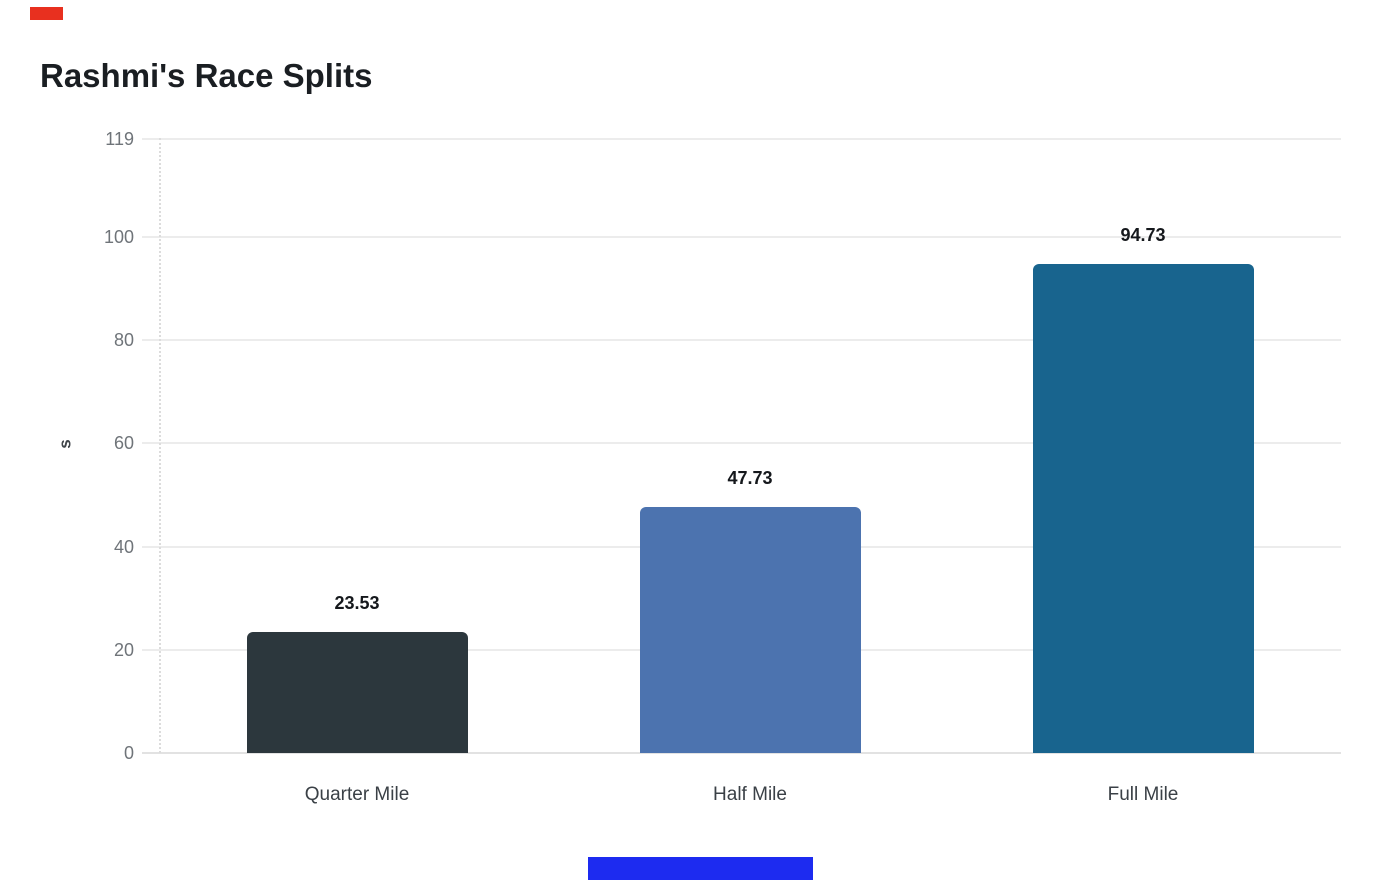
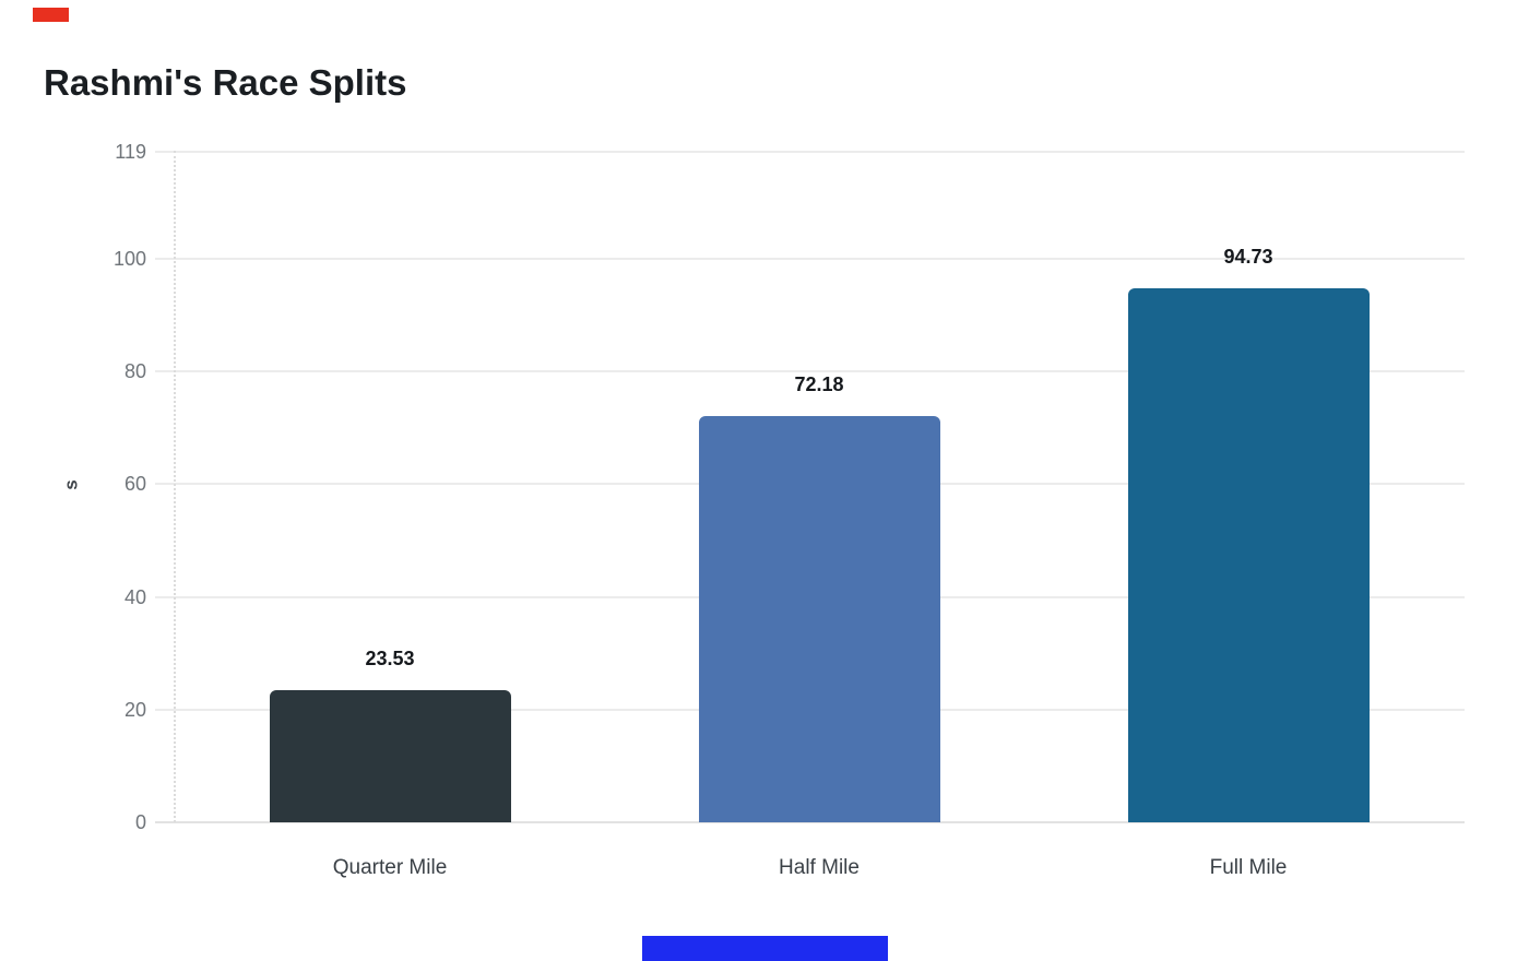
Half Mile: 47.73 -> 72.18
